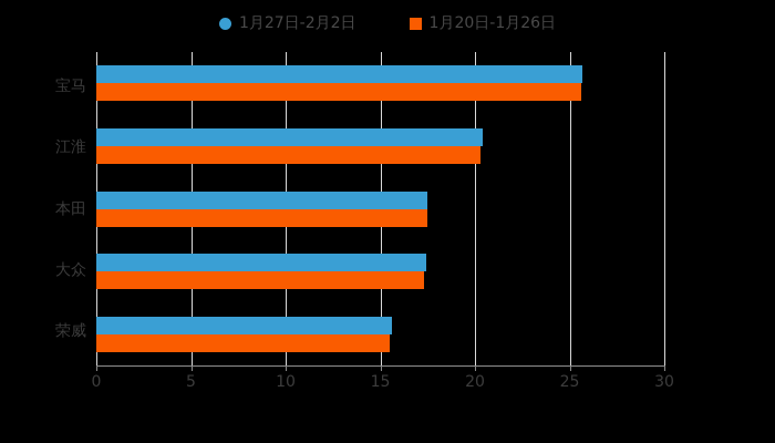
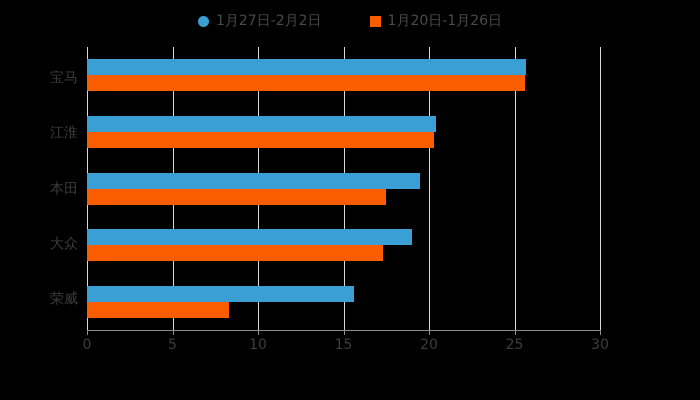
1月27日-2月2日/本田: 17.5 -> 19.5
1月27日-2月2日/大众: 17.4 -> 19.0
1月20日-1月26日/荣威: 15.5 -> 8.3
